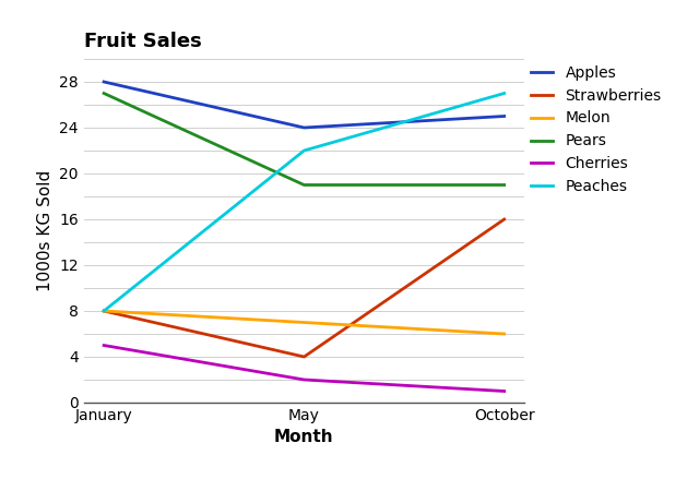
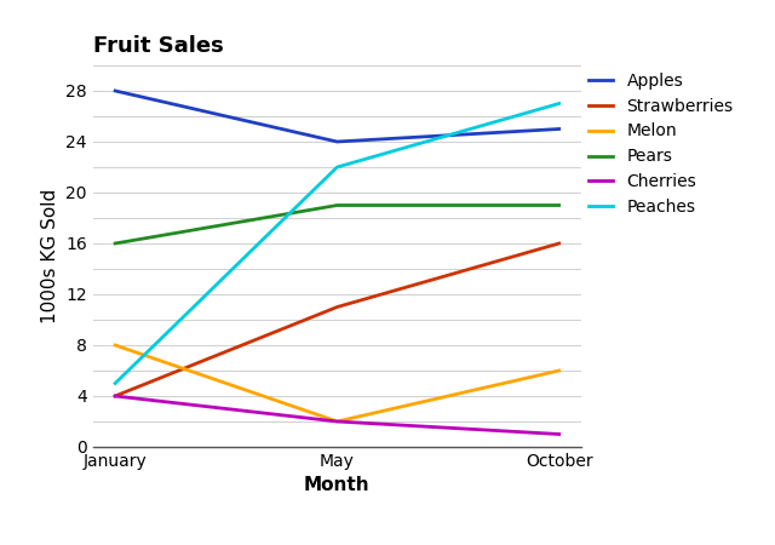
Strawberries/January: 8 -> 4
Pears/January: 27 -> 16
Cherries/January: 5 -> 4
Peaches/January: 8 -> 5
Strawberries/May: 4 -> 11
Melon/May: 7 -> 2
